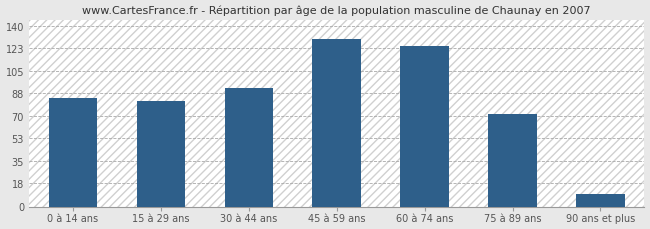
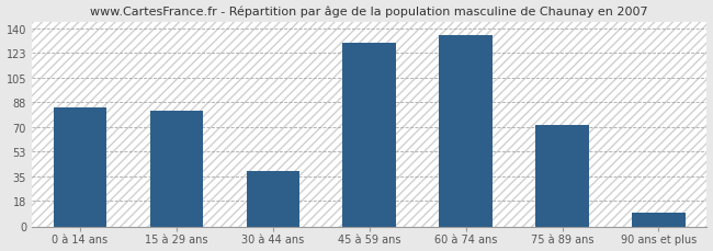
30 à 44 ans: 92 -> 39
60 à 74 ans: 125 -> 136
